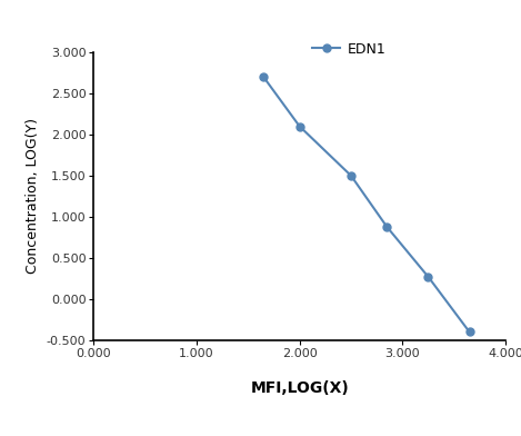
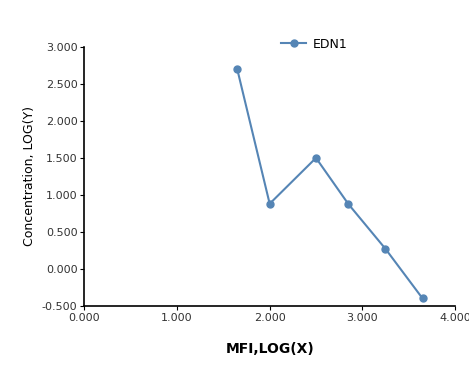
2.000: 2.10 -> 0.88
